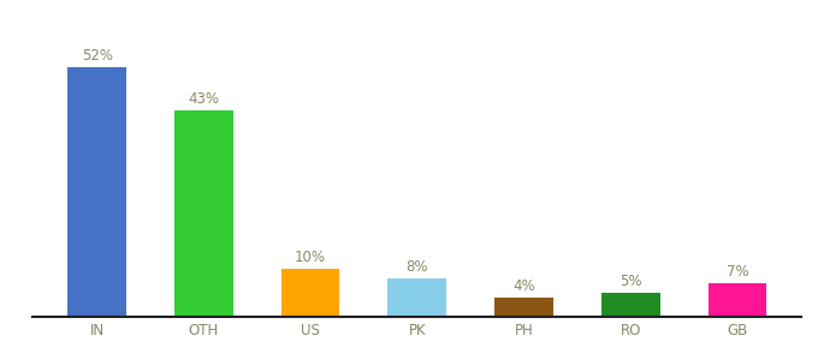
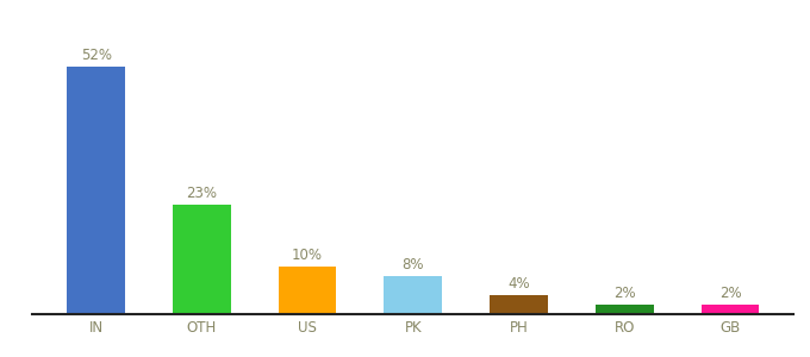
OTH: 43% -> 23%
RO: 5% -> 2%
GB: 7% -> 2%
